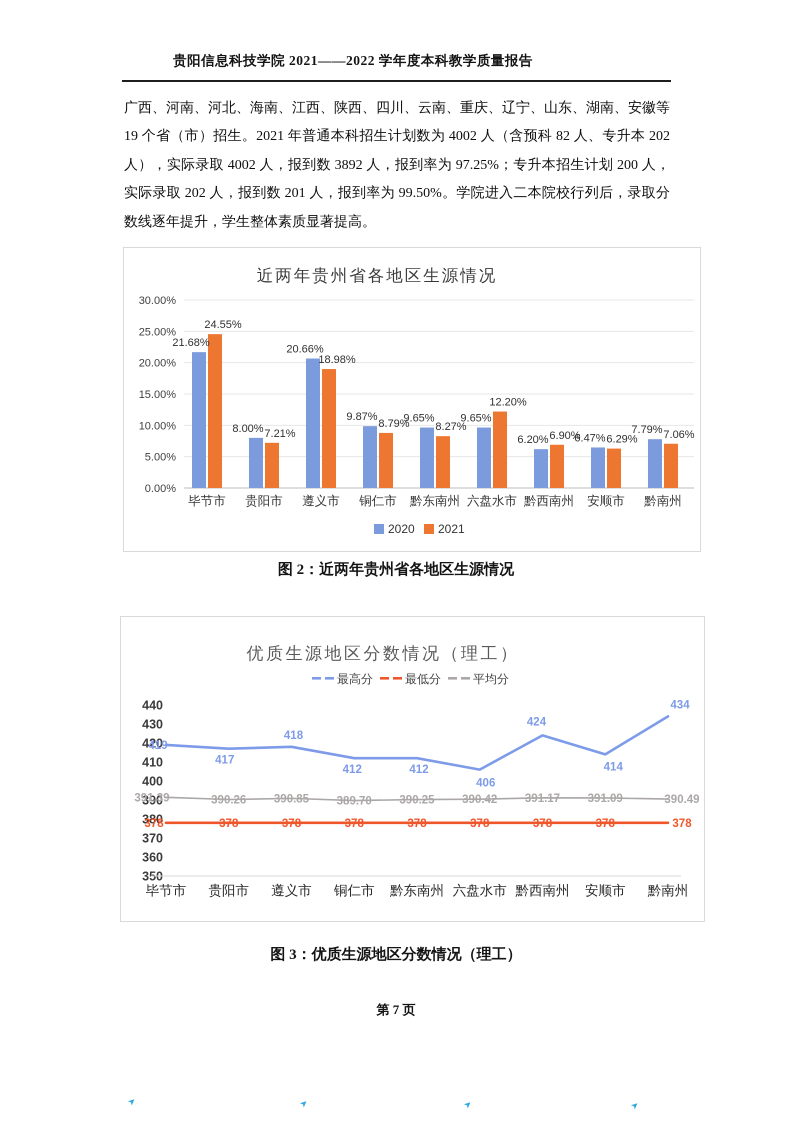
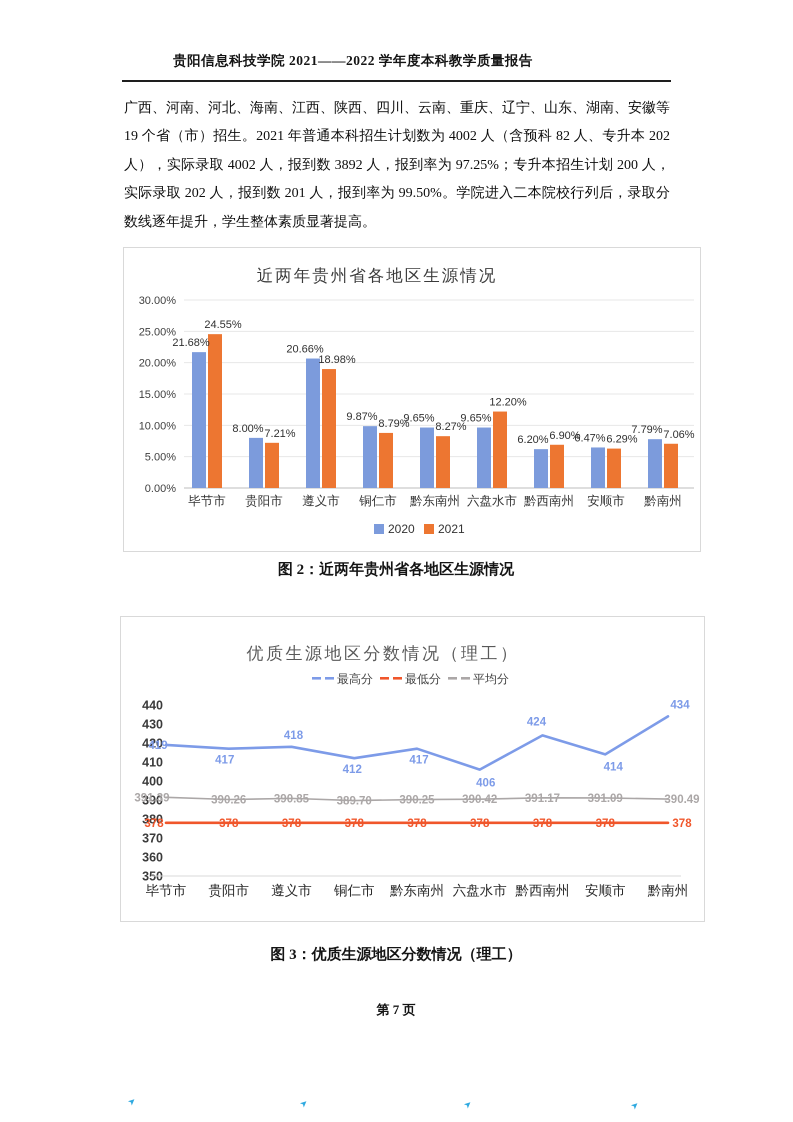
优质生源地区分数情况（理工）/最高分/黔东南州: 412 -> 417
